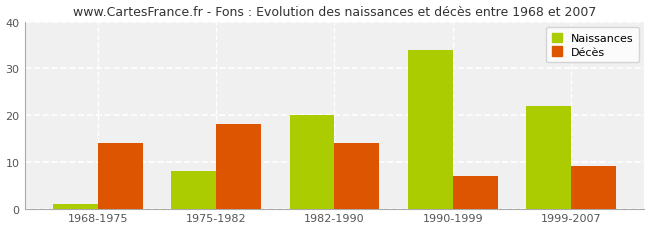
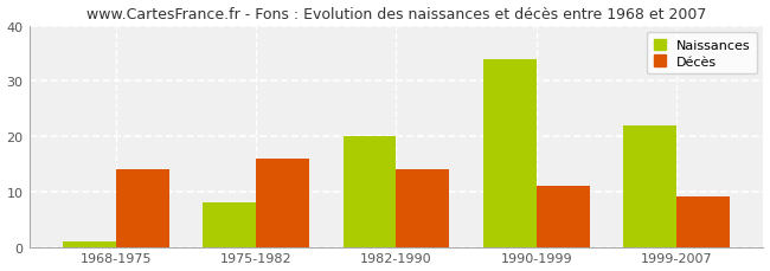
Décès/1975-1982: 18 -> 16
Décès/1990-1999: 7 -> 11
